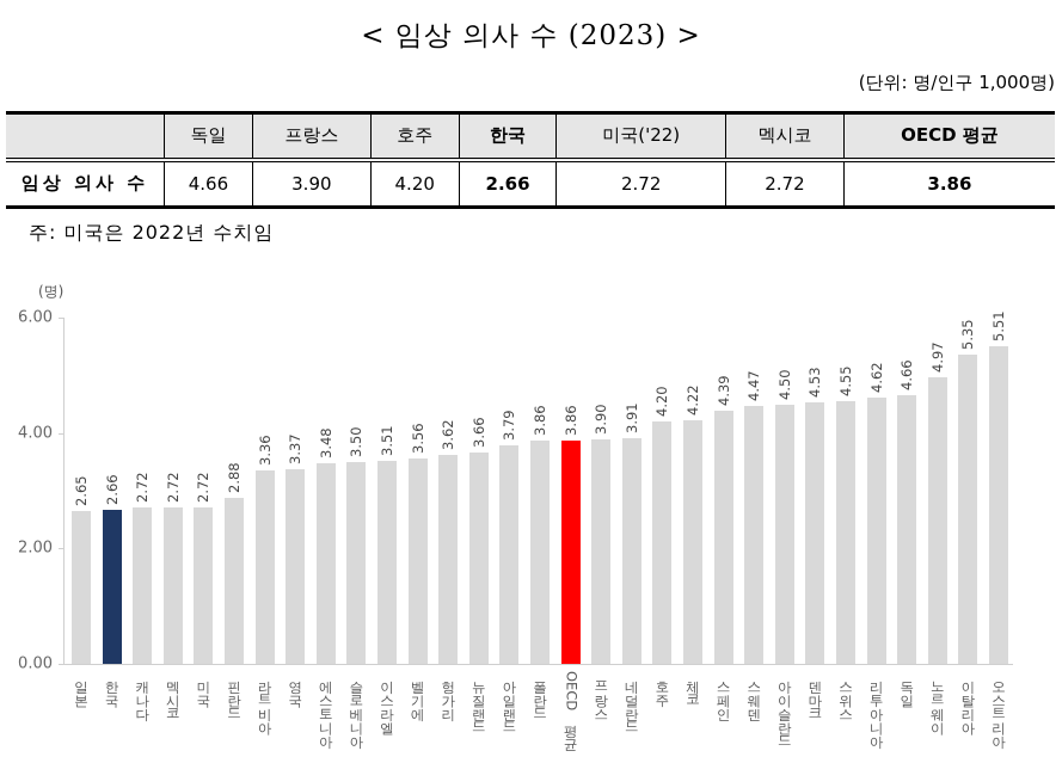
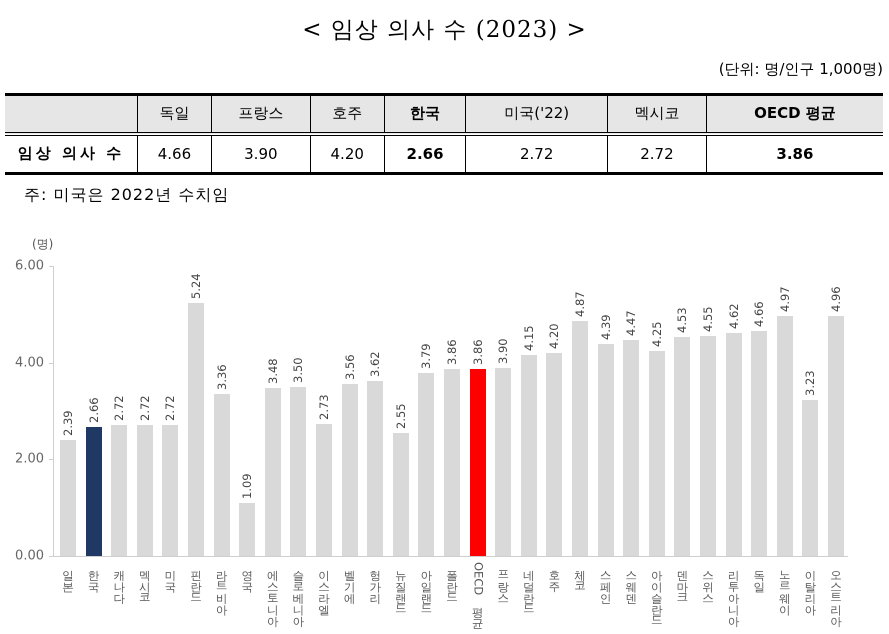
일본: 2.65 -> 2.39
핀란드: 2.88 -> 5.24
영국: 3.37 -> 1.09
이스라엘: 3.51 -> 2.73
뉴질랜드: 3.66 -> 2.55
네덜란드: 3.91 -> 4.15
체코: 4.22 -> 4.87
아이슬란드: 4.50 -> 4.25
이탈리아: 5.35 -> 3.23
오스트리아: 5.51 -> 4.96
